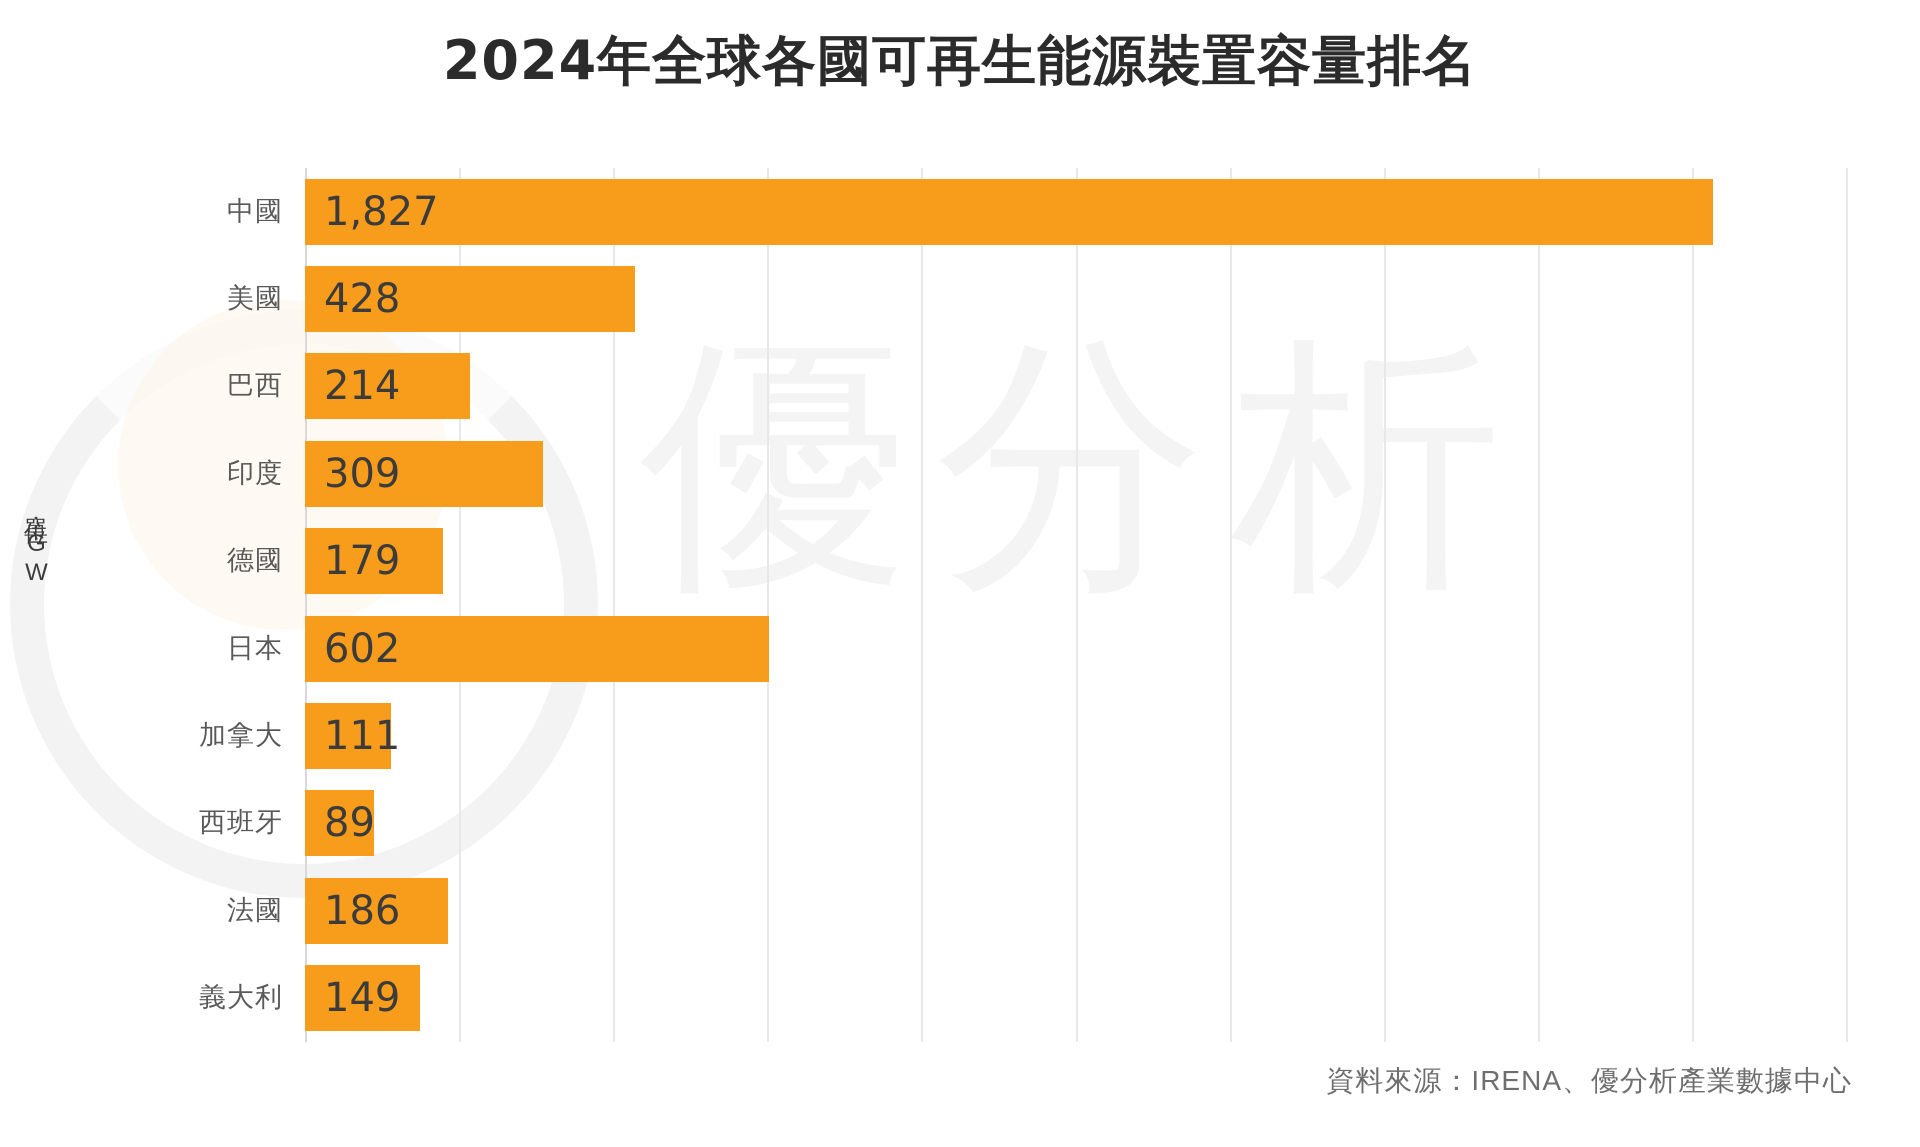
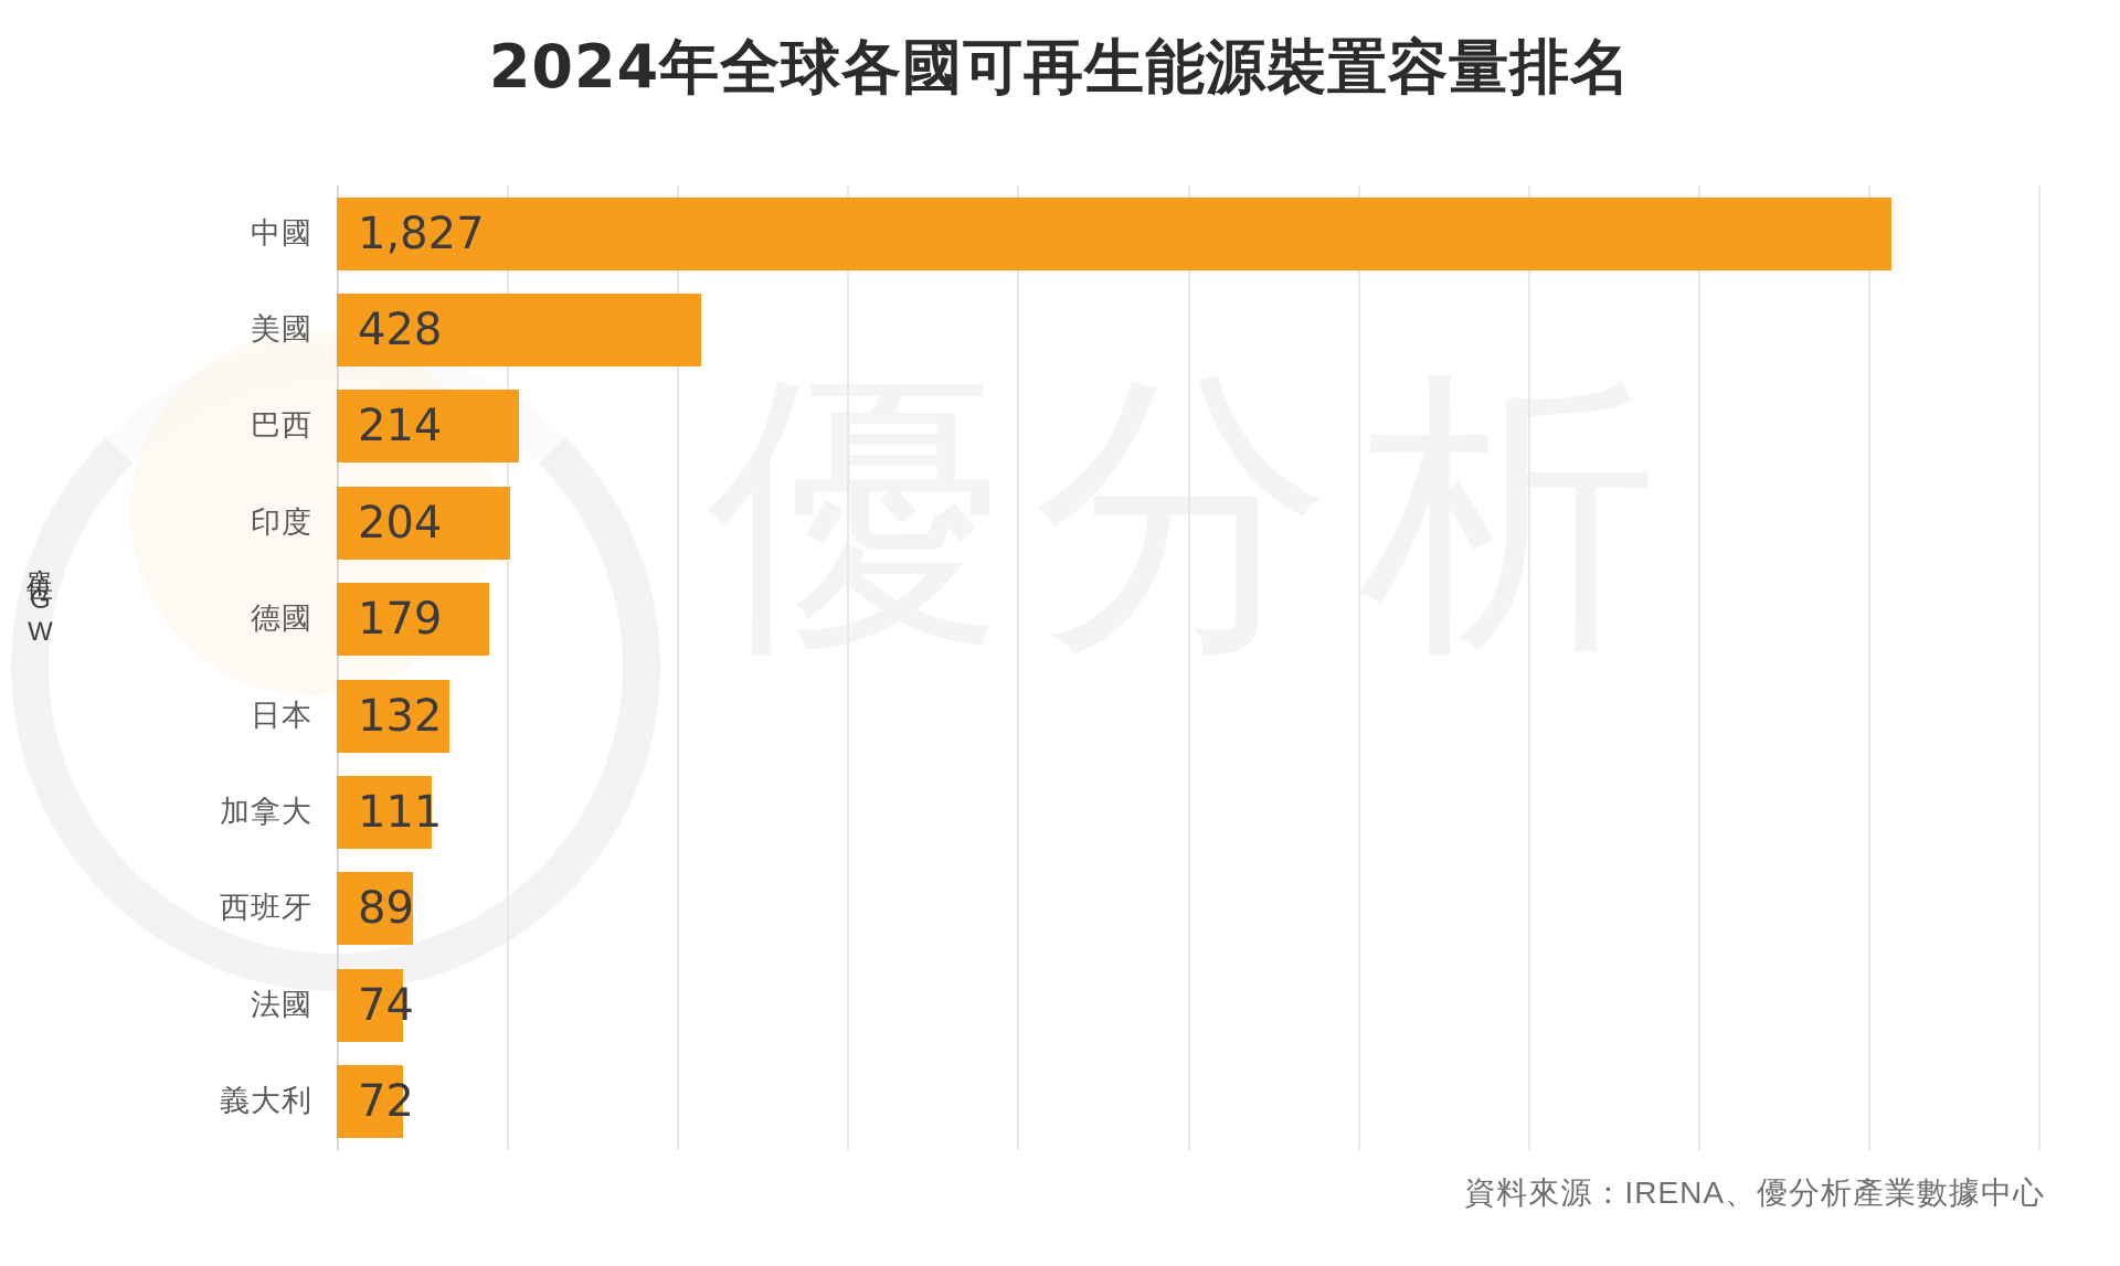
印度: 309 -> 204
日本: 602 -> 132
法國: 186 -> 74
義大利: 149 -> 72
